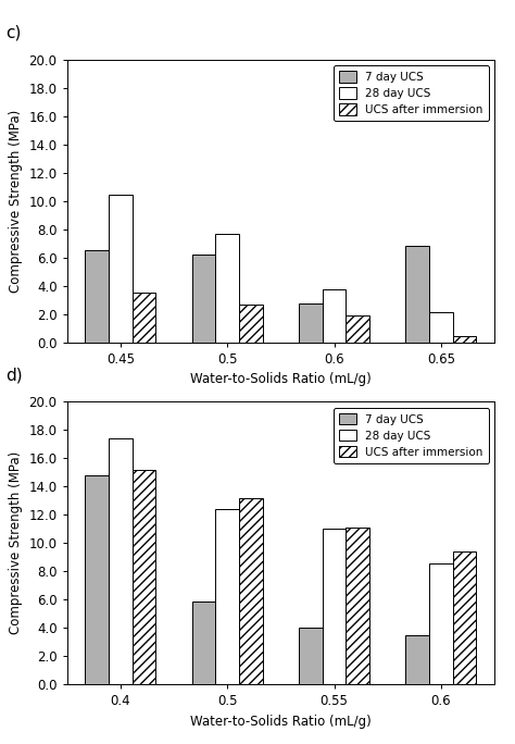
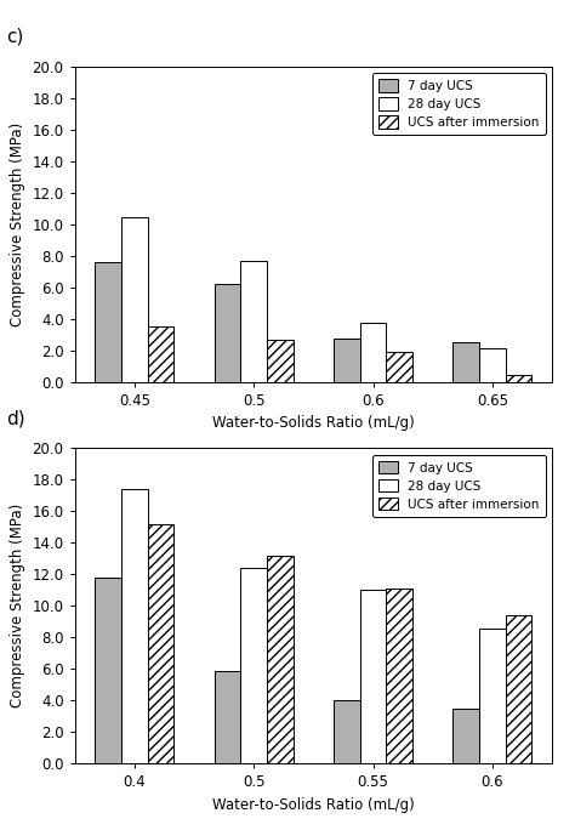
7 day UCS/0.45: 6.5 -> 7.6
7 day UCS/0.65: 6.8 -> 2.5
7 day UCS/0.4: 14.8 -> 11.8
